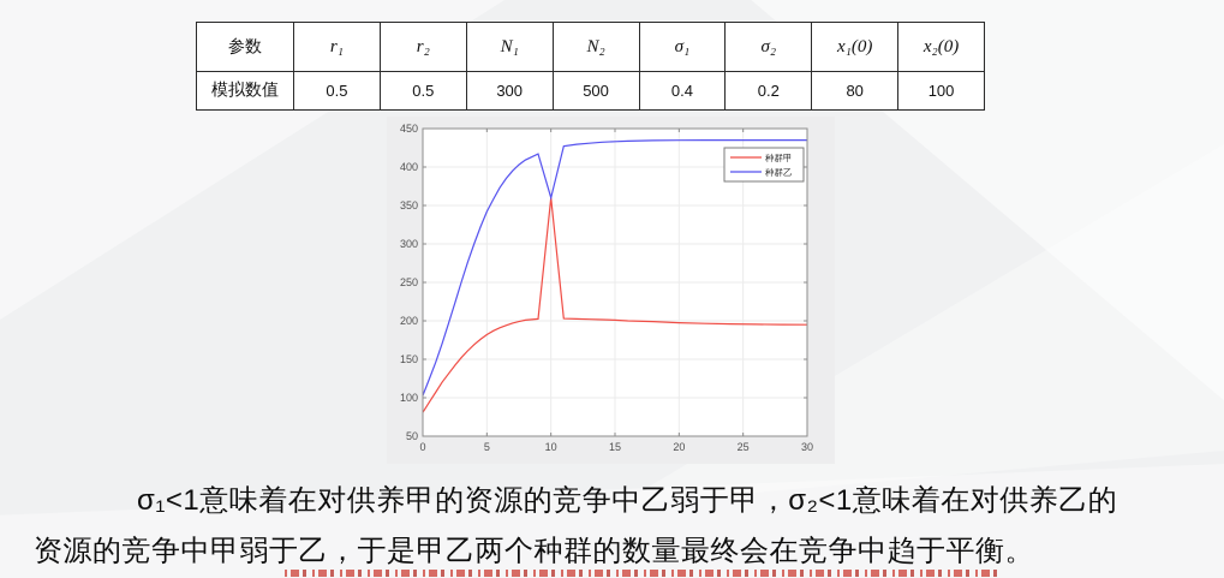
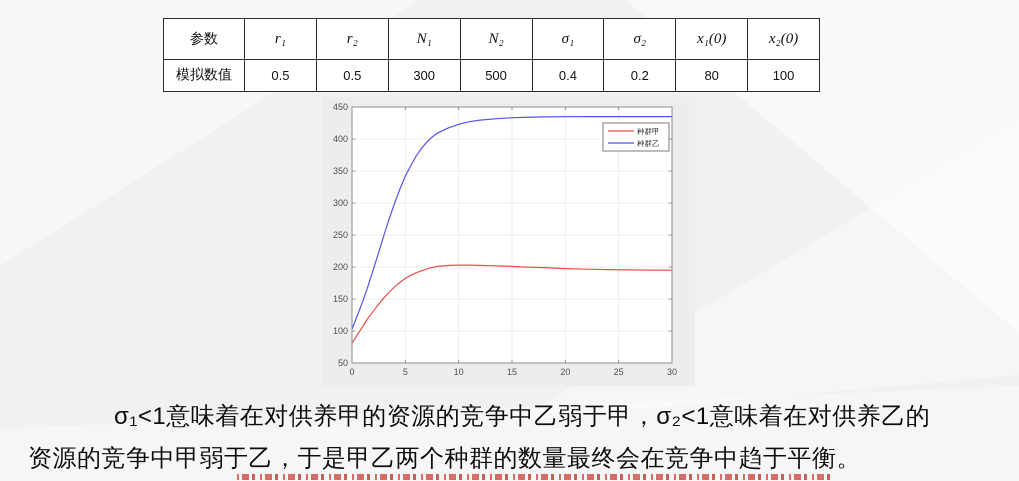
种群甲/10: 360 -> 200
种群乙/10: 360 -> 420
